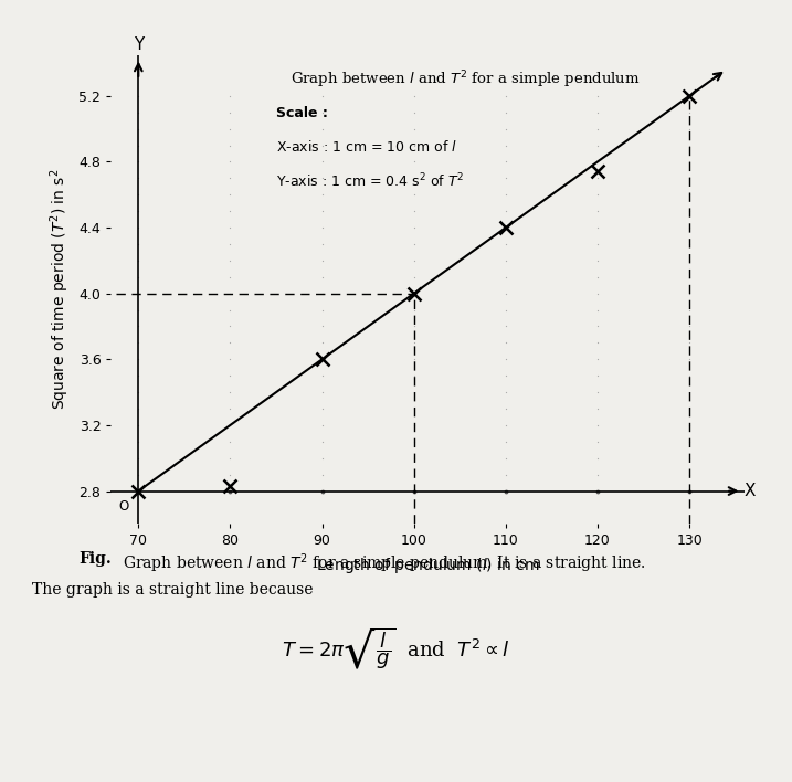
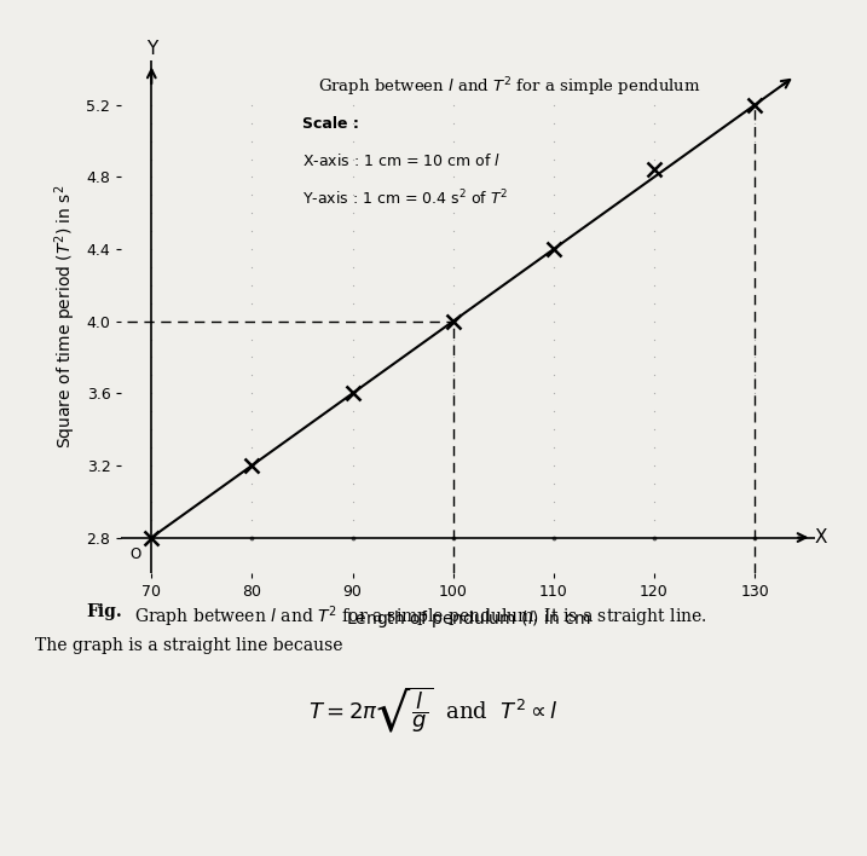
80: 2.83 -> 3.20
120: 4.74 -> 4.84
